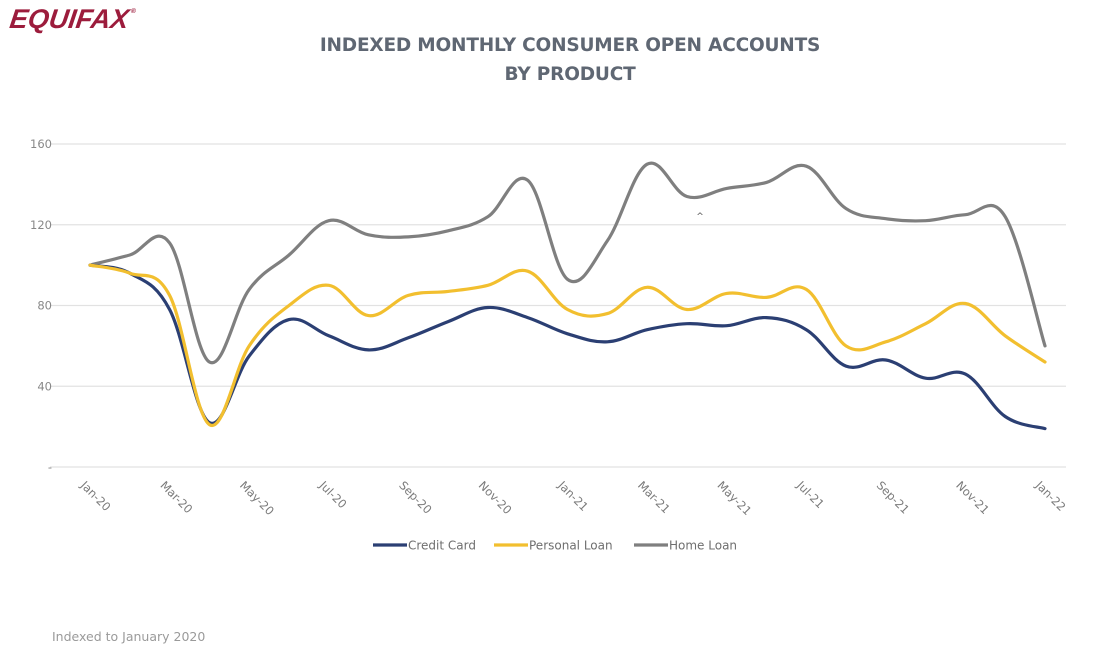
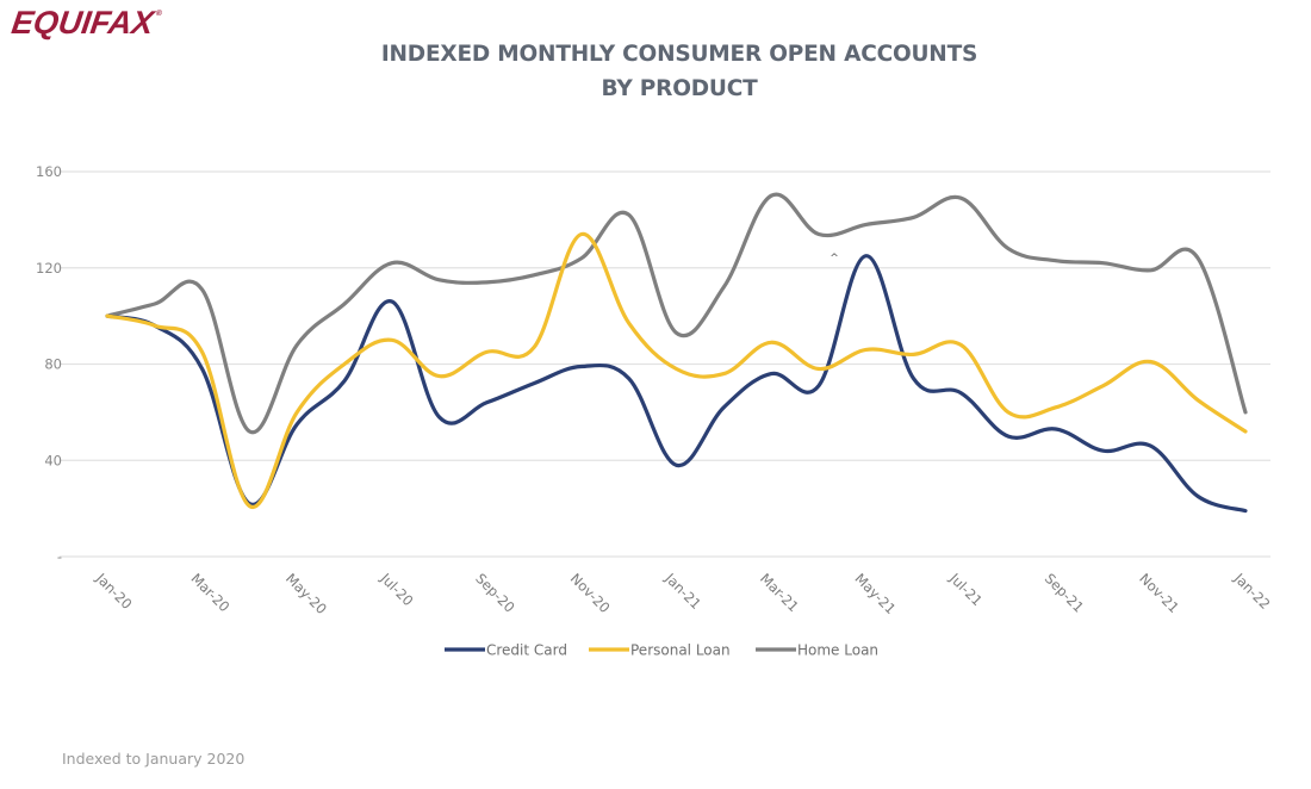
Credit Card/Jul-20: 65 -> 106
Personal Loan/Nov-20: 90 -> 134
Credit Card/Jan-21: 66 -> 38
Credit Card/Mar-21: 68 -> 76
Credit Card/May-21: 70 -> 125
Home Loan/Nov-21: 125 -> 119
